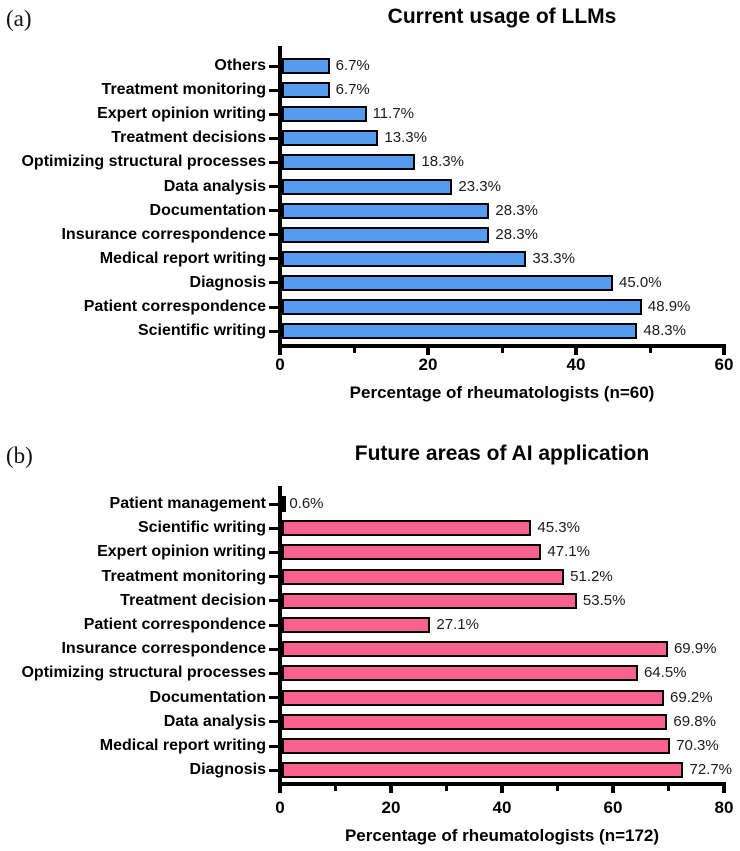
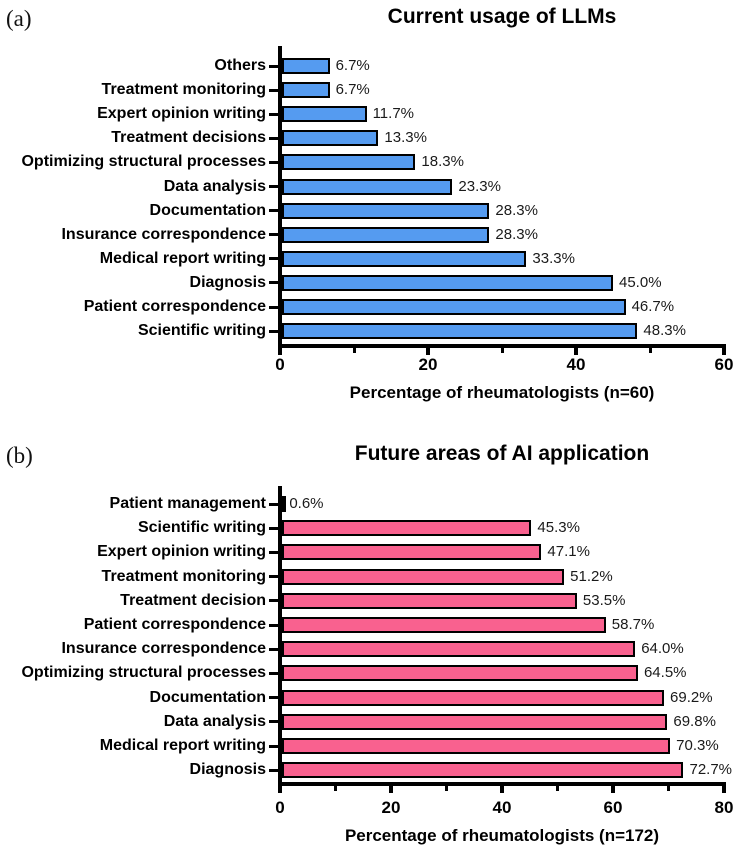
Current usage of LLMs/Patient correspondence: 48.9% -> 46.7%
Future areas of AI application/Patient correspondence: 27.1% -> 58.7%
Future areas of AI application/Insurance correspondence: 69.9% -> 64.0%
